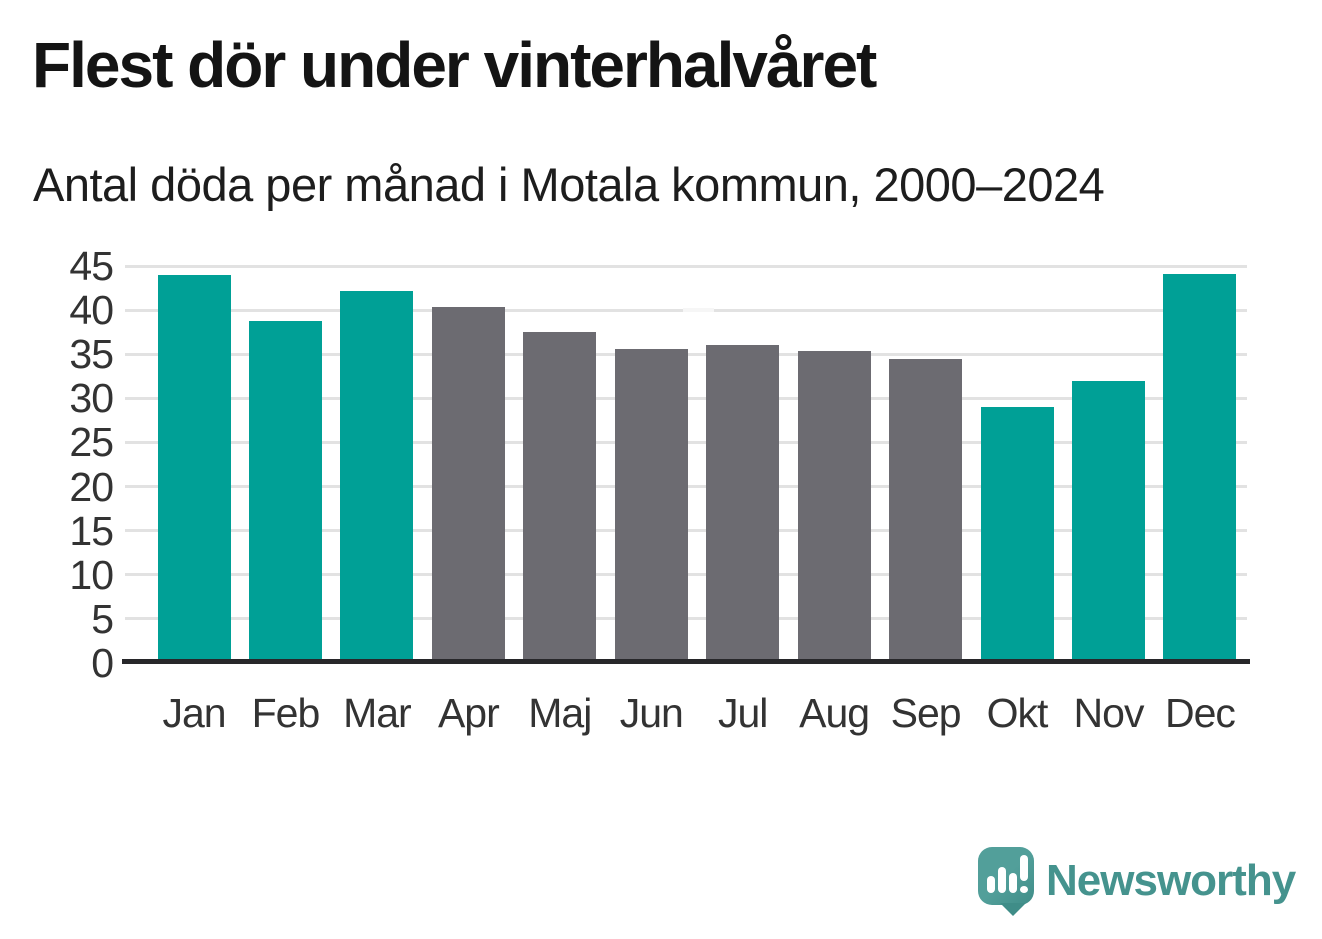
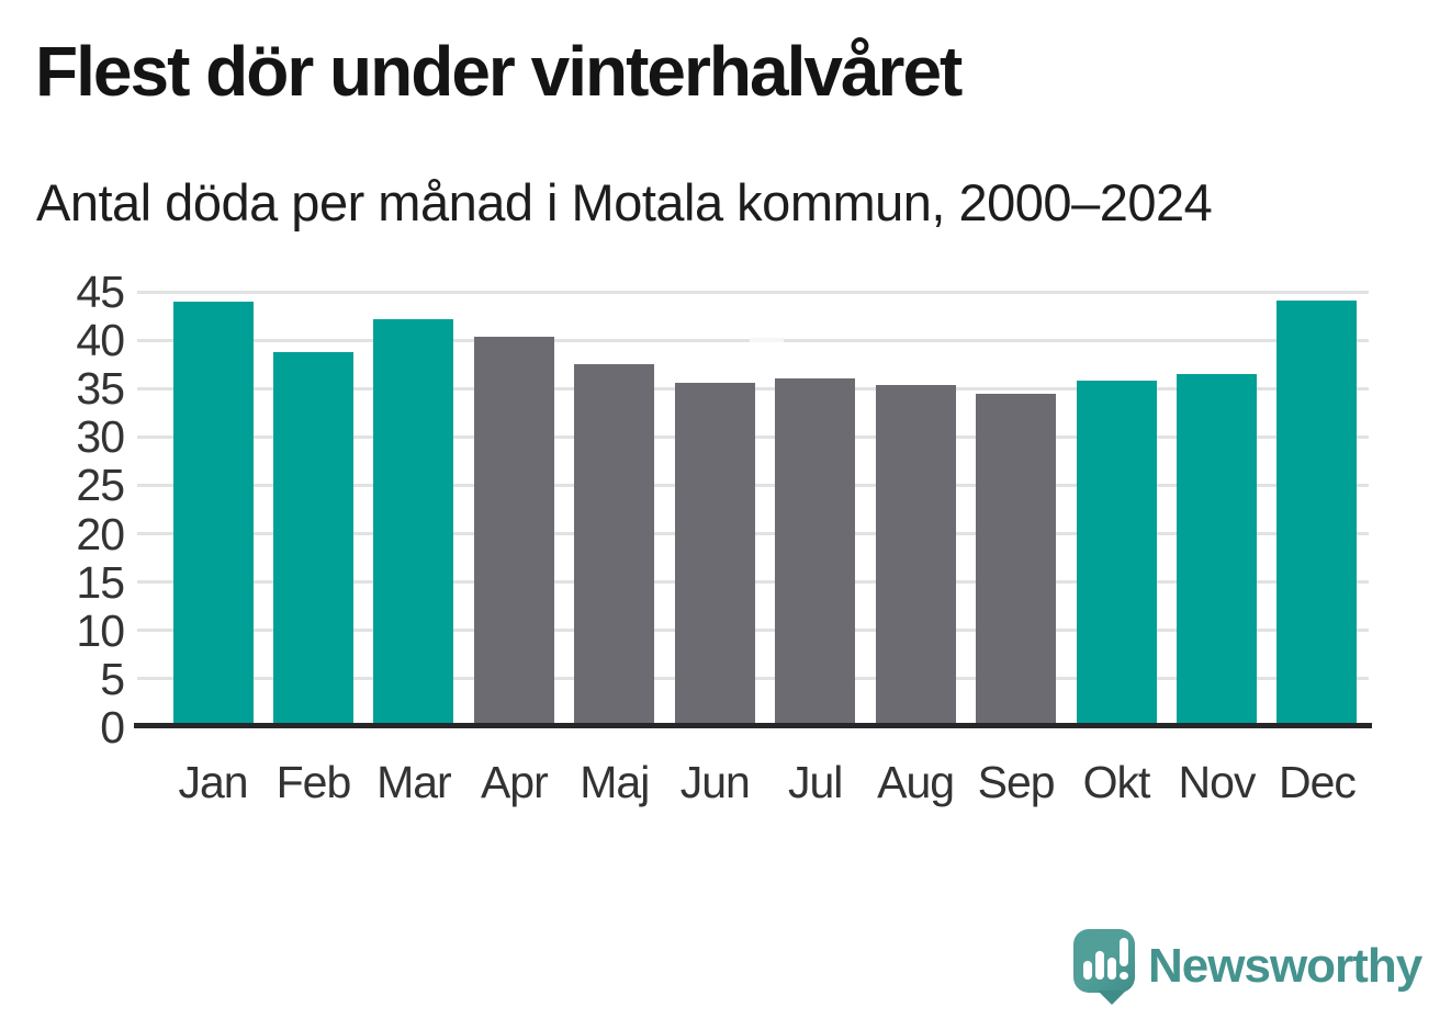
Okt: 29 -> 36
Nov: 32 -> 36
